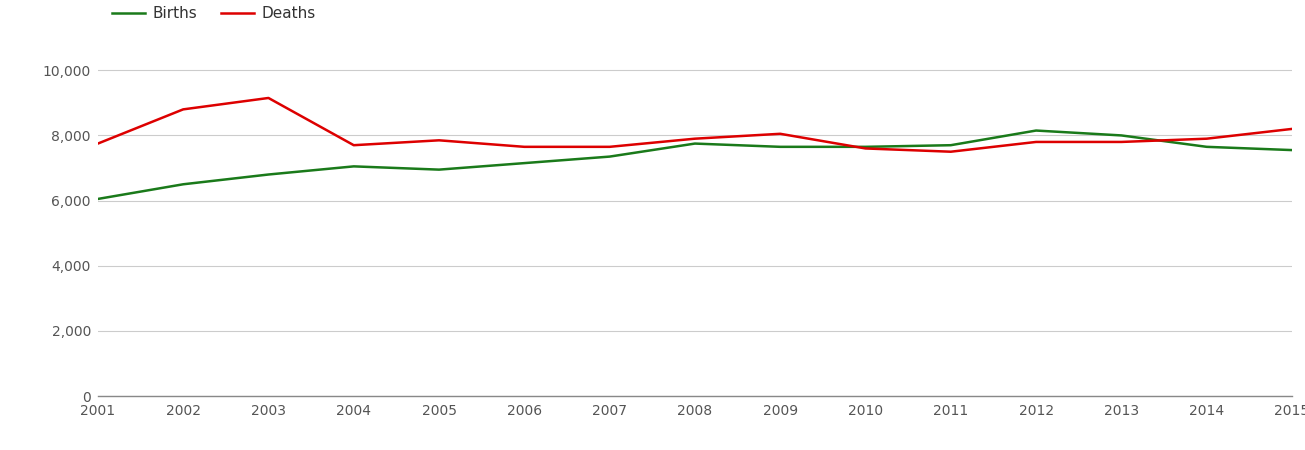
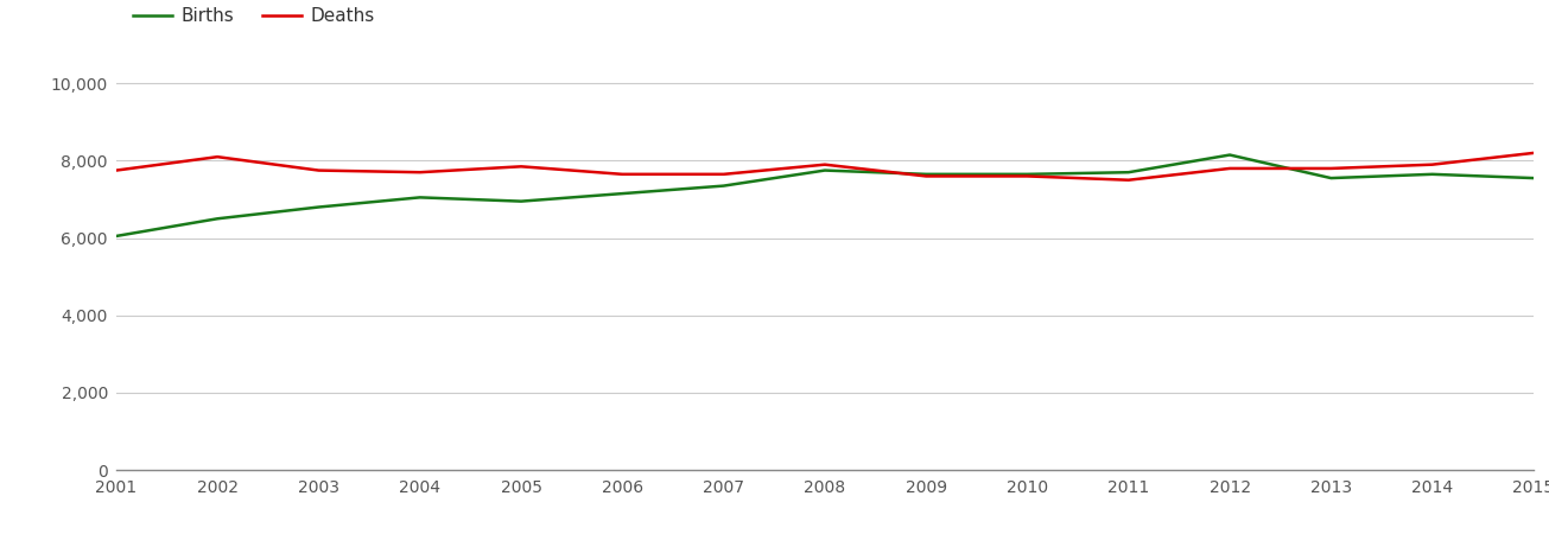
Deaths/2002: 8,800 -> 8,100
Deaths/2003: 9,150 -> 7,750
Deaths/2009: 8,050 -> 7,600
Births/2013: 8,000 -> 7,550
